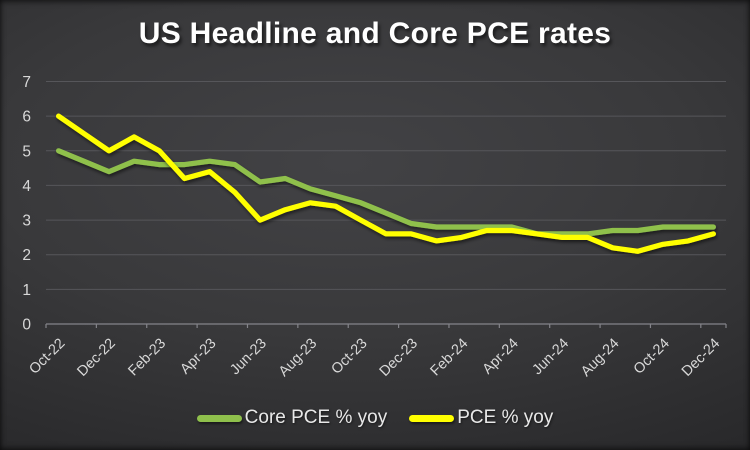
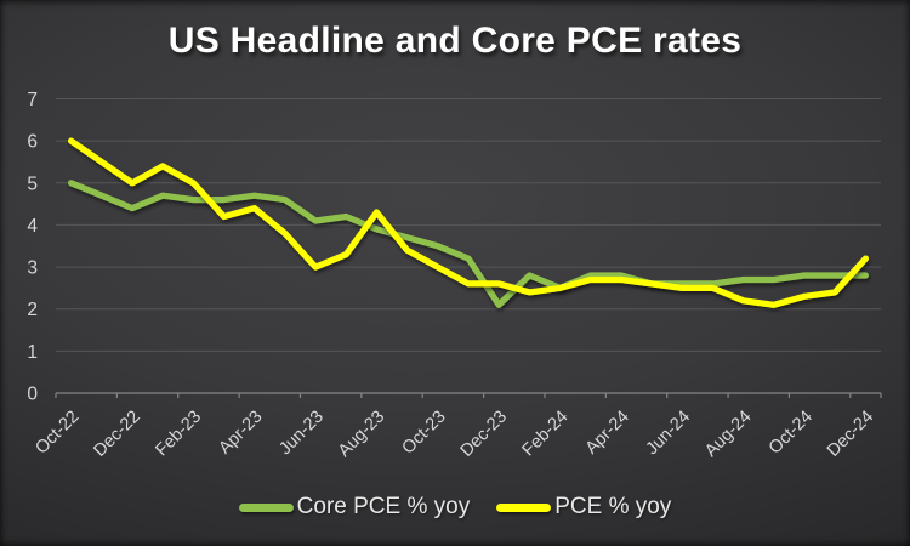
PCE % yoy/Aug-23: 3.5 -> 4.3
Core PCE % yoy/Dec-23: 2.9 -> 2.1
Core PCE % yoy/Feb-24: 2.8 -> 2.5
PCE % yoy/Dec-24: 2.6 -> 3.2
